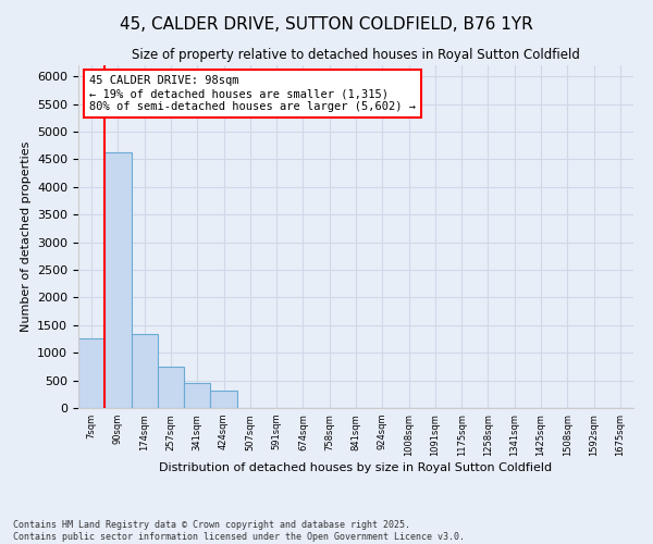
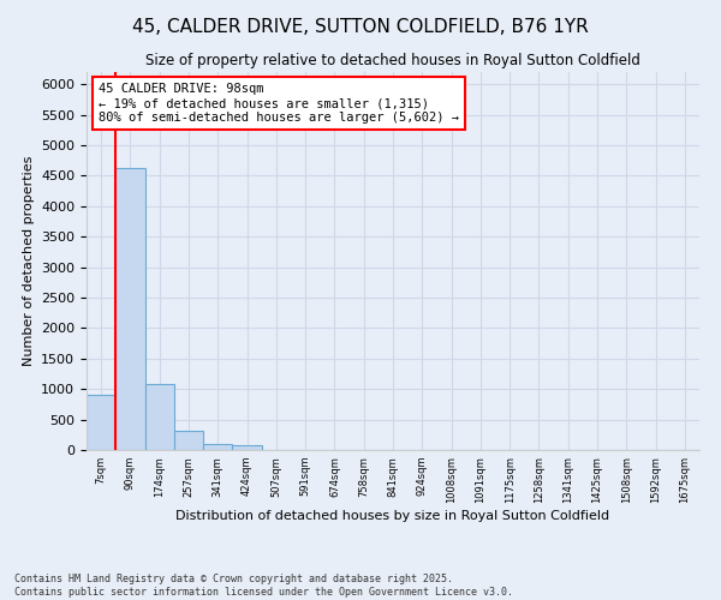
7sqm: 1260 -> 900
174sqm: 1340 -> 1080
257sqm: 740 -> 310
341sqm: 460 -> 100
424sqm: 320 -> 80
